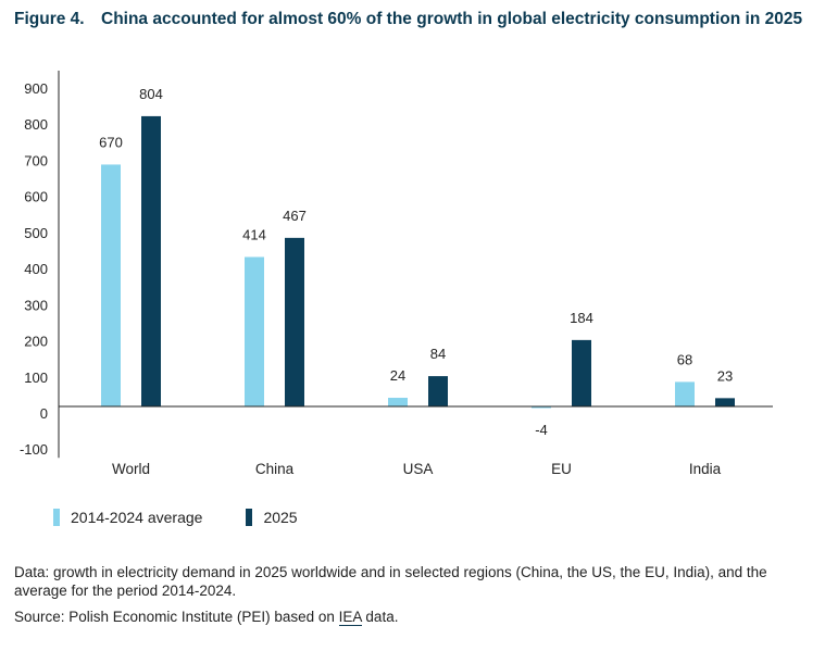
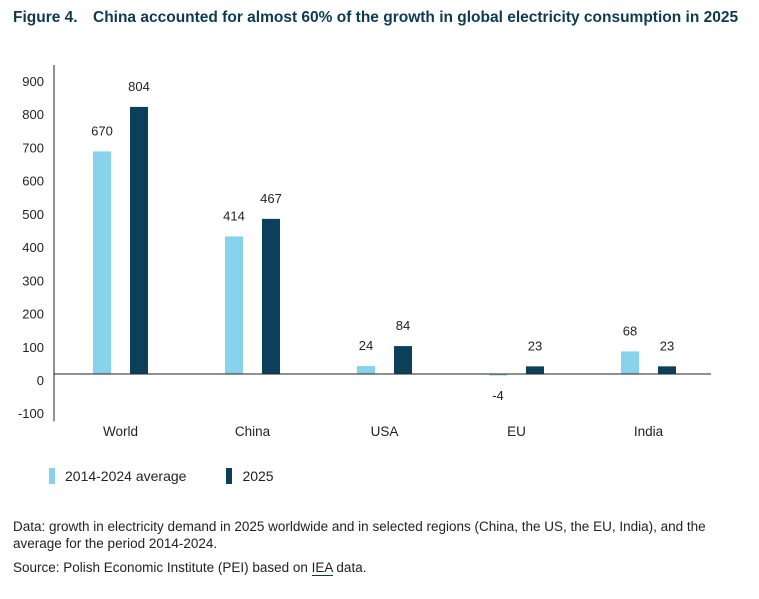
2025/EU: 184 -> 23
